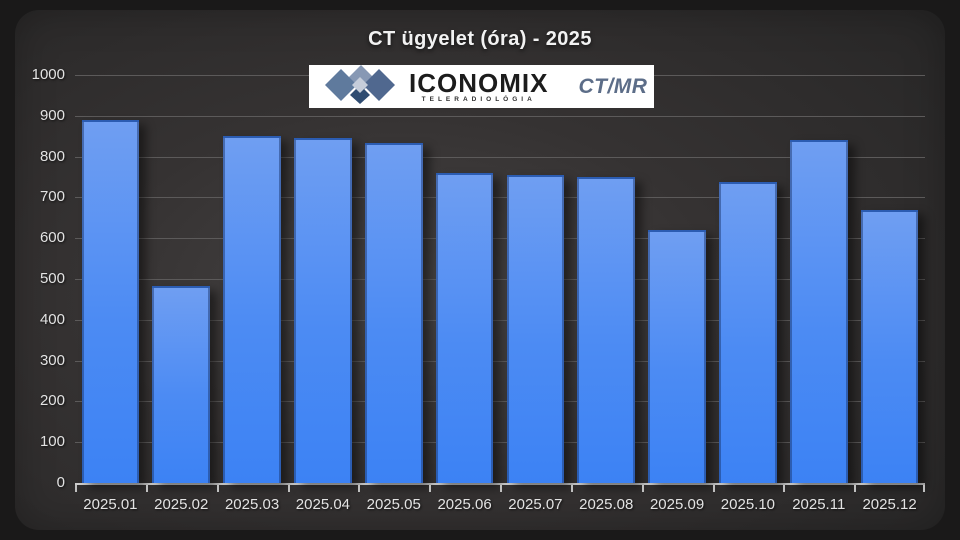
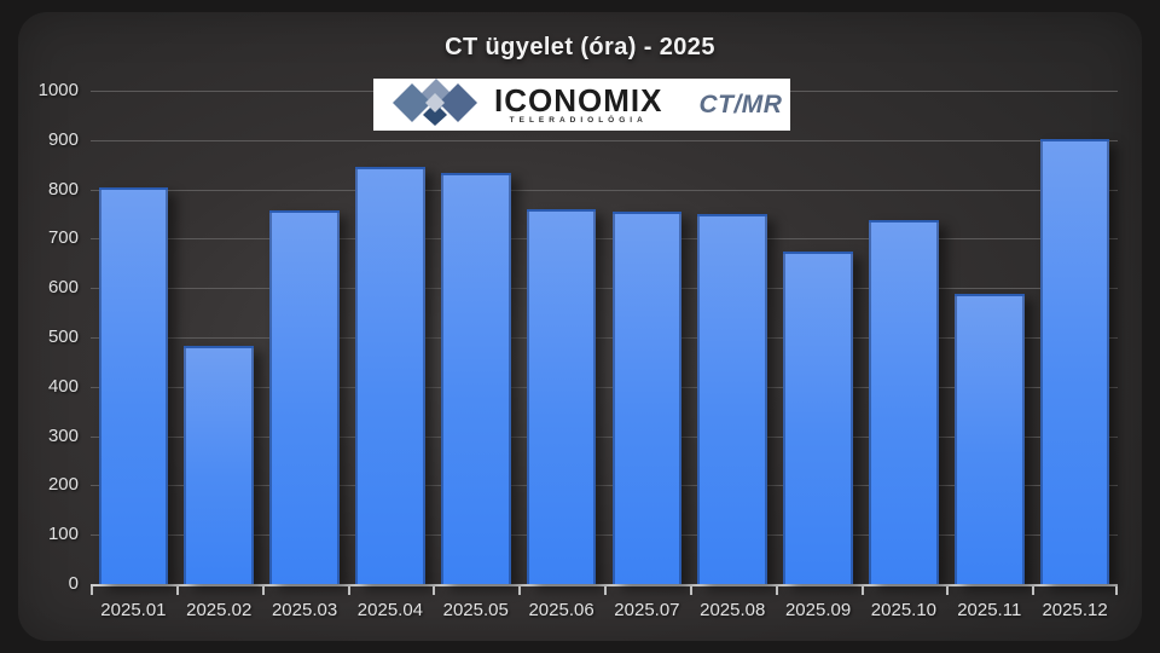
2025.01: 890 -> 800
2025.03: 850 -> 760
2025.09: 620 -> 670
2025.11: 840 -> 590
2025.12: 670 -> 900
